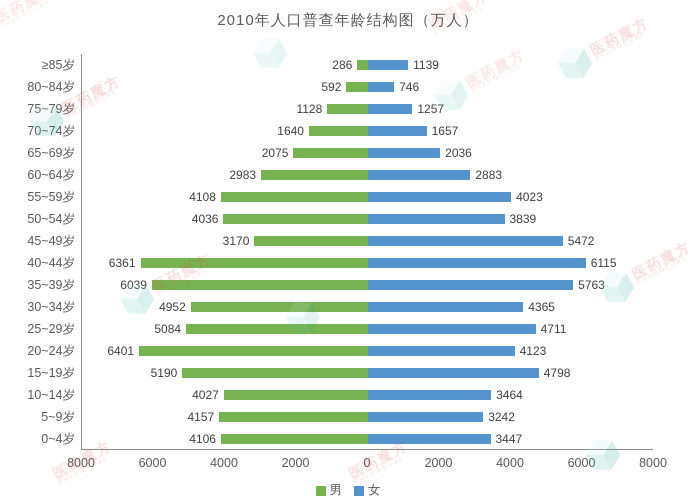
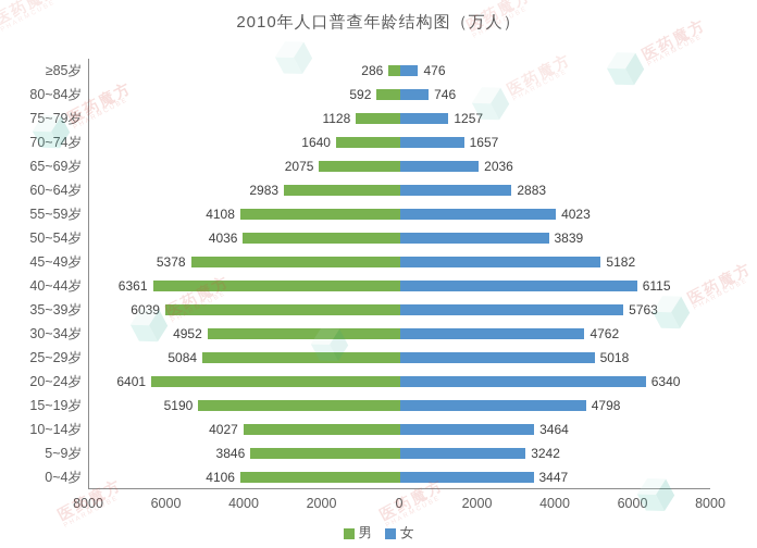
女/≥85岁: 1139 -> 476
男/45~49岁: 3170 -> 5378
女/45~49岁: 5472 -> 5182
女/30~34岁: 4365 -> 4762
女/25~29岁: 4711 -> 5018
女/20~24岁: 4123 -> 6340
男/5~9岁: 4157 -> 3846
